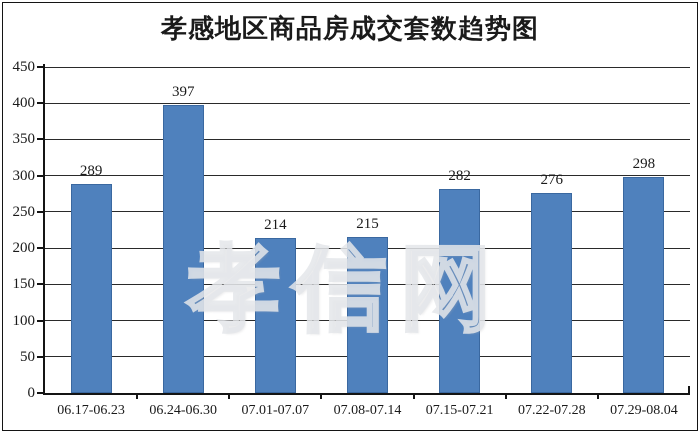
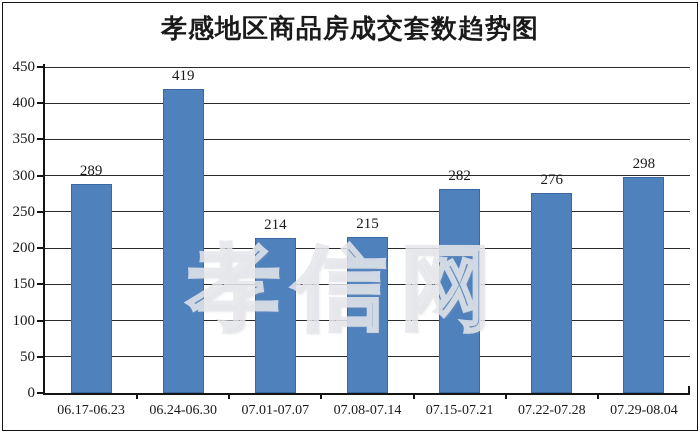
06.24-06.30: 397 -> 419
